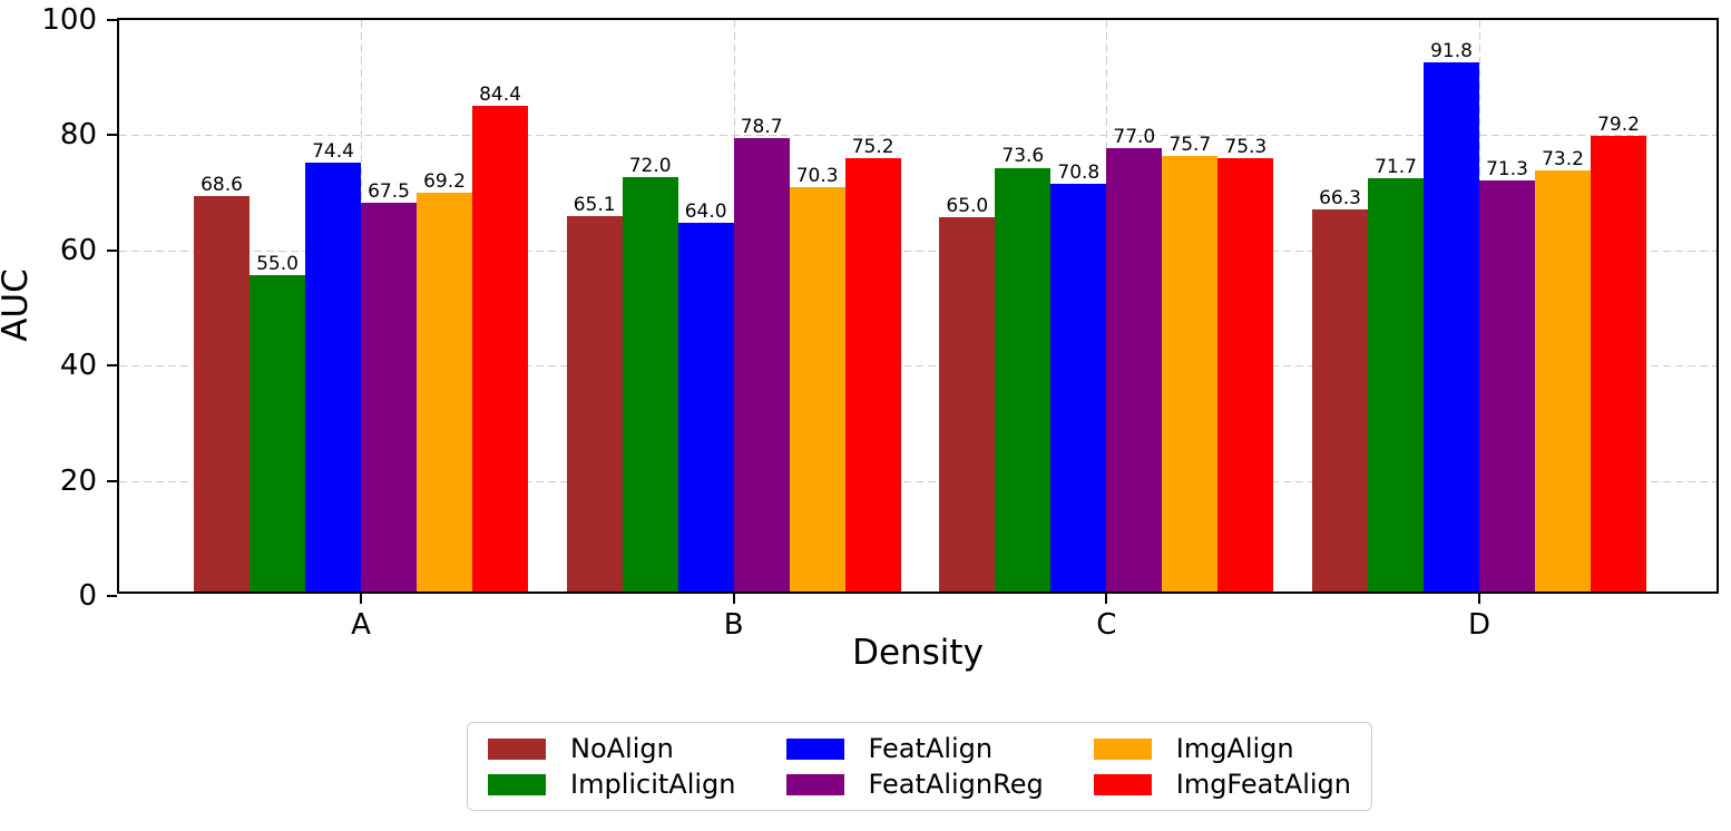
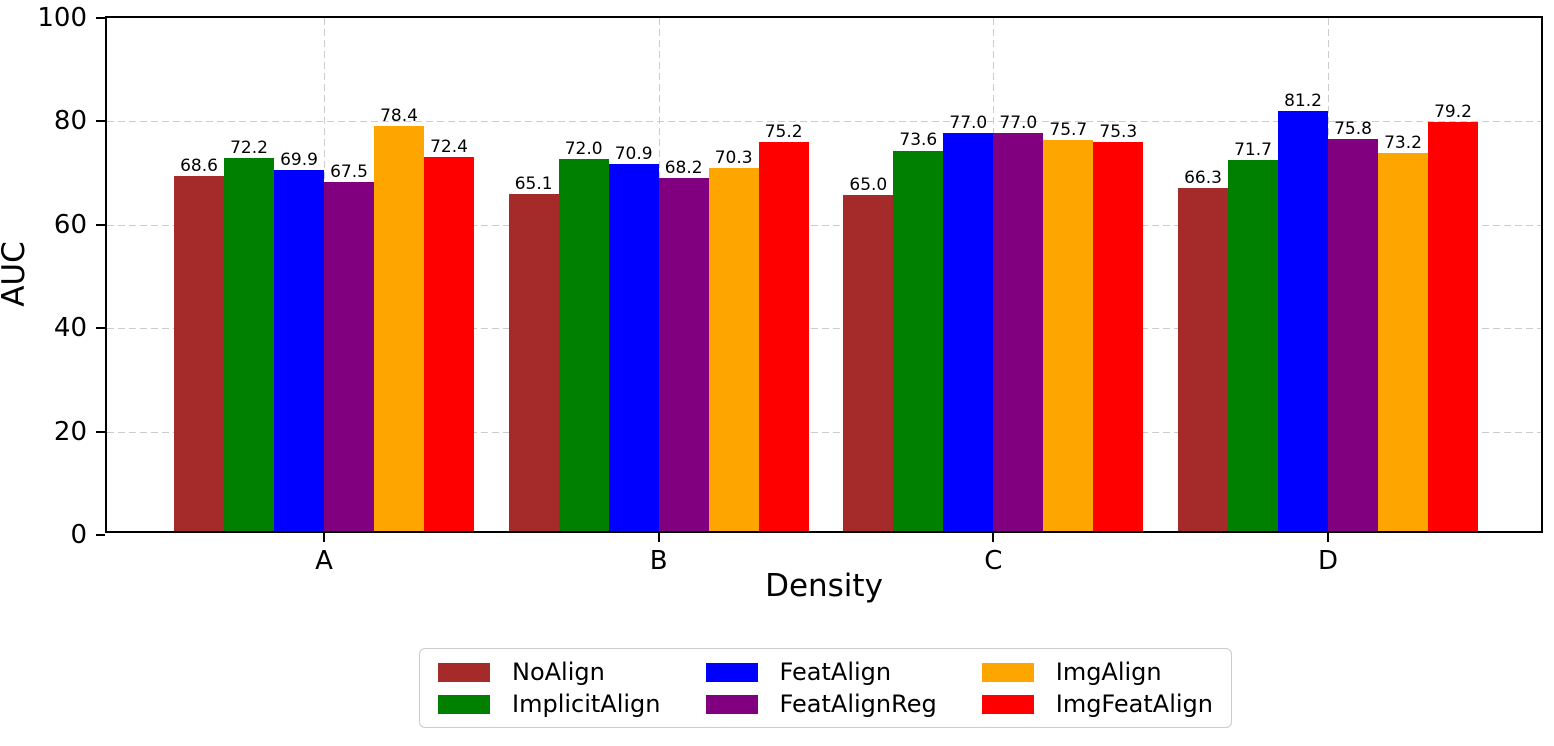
ImplicitAlign/A: 55.0 -> 72.2
FeatAlign/A: 74.4 -> 69.9
ImgAlign/A: 69.2 -> 78.4
ImgFeatAlign/A: 84.4 -> 72.4
FeatAlign/B: 64.0 -> 70.9
FeatAlignReg/B: 78.7 -> 68.2
FeatAlign/C: 70.8 -> 77.0
FeatAlign/D: 91.8 -> 81.2
FeatAlignReg/D: 71.3 -> 75.8
